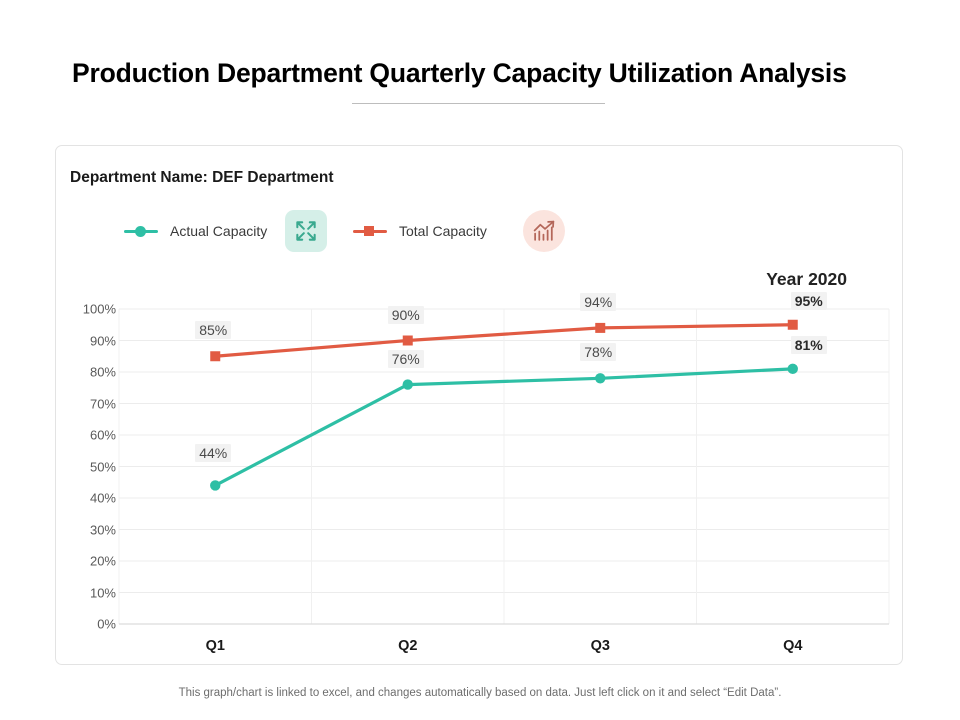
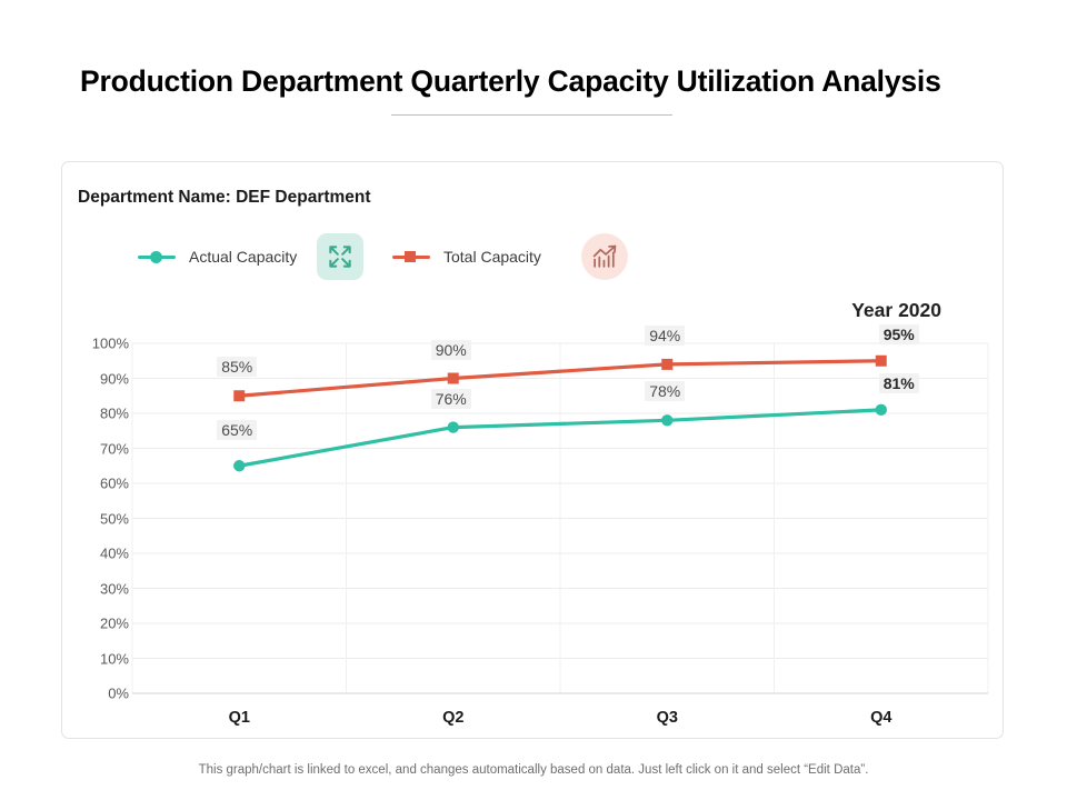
Actual Capacity/Q1: 44% -> 65%
